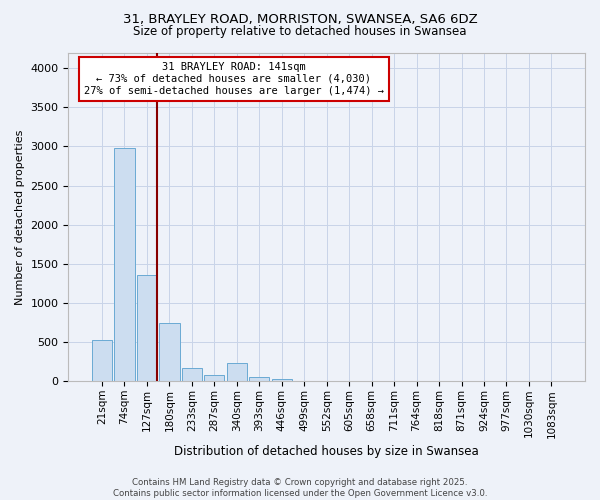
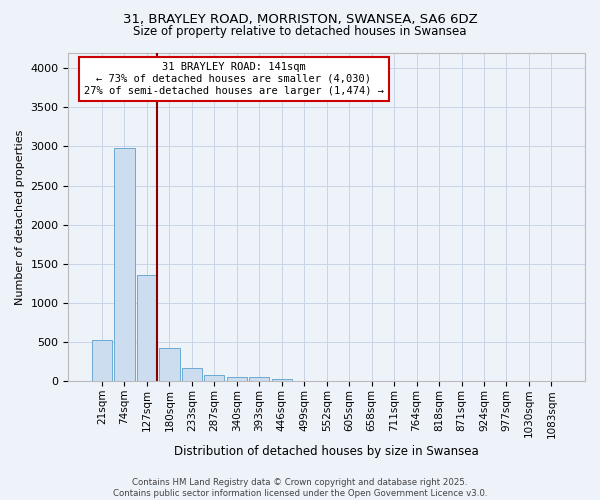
180sqm: 740 -> 430
340sqm: 240 -> 60
